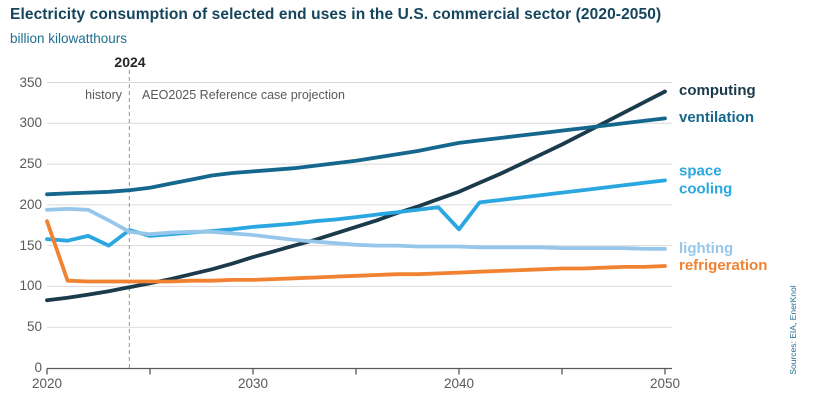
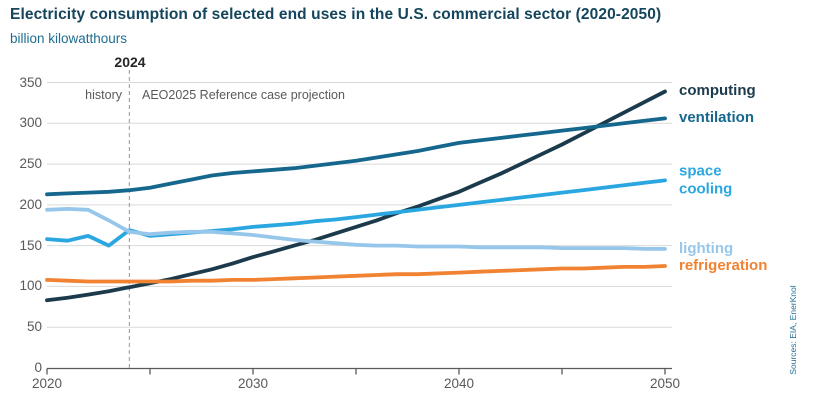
refrigeration/2020: 180 -> 110
space cooling/2040: 170 -> 200
